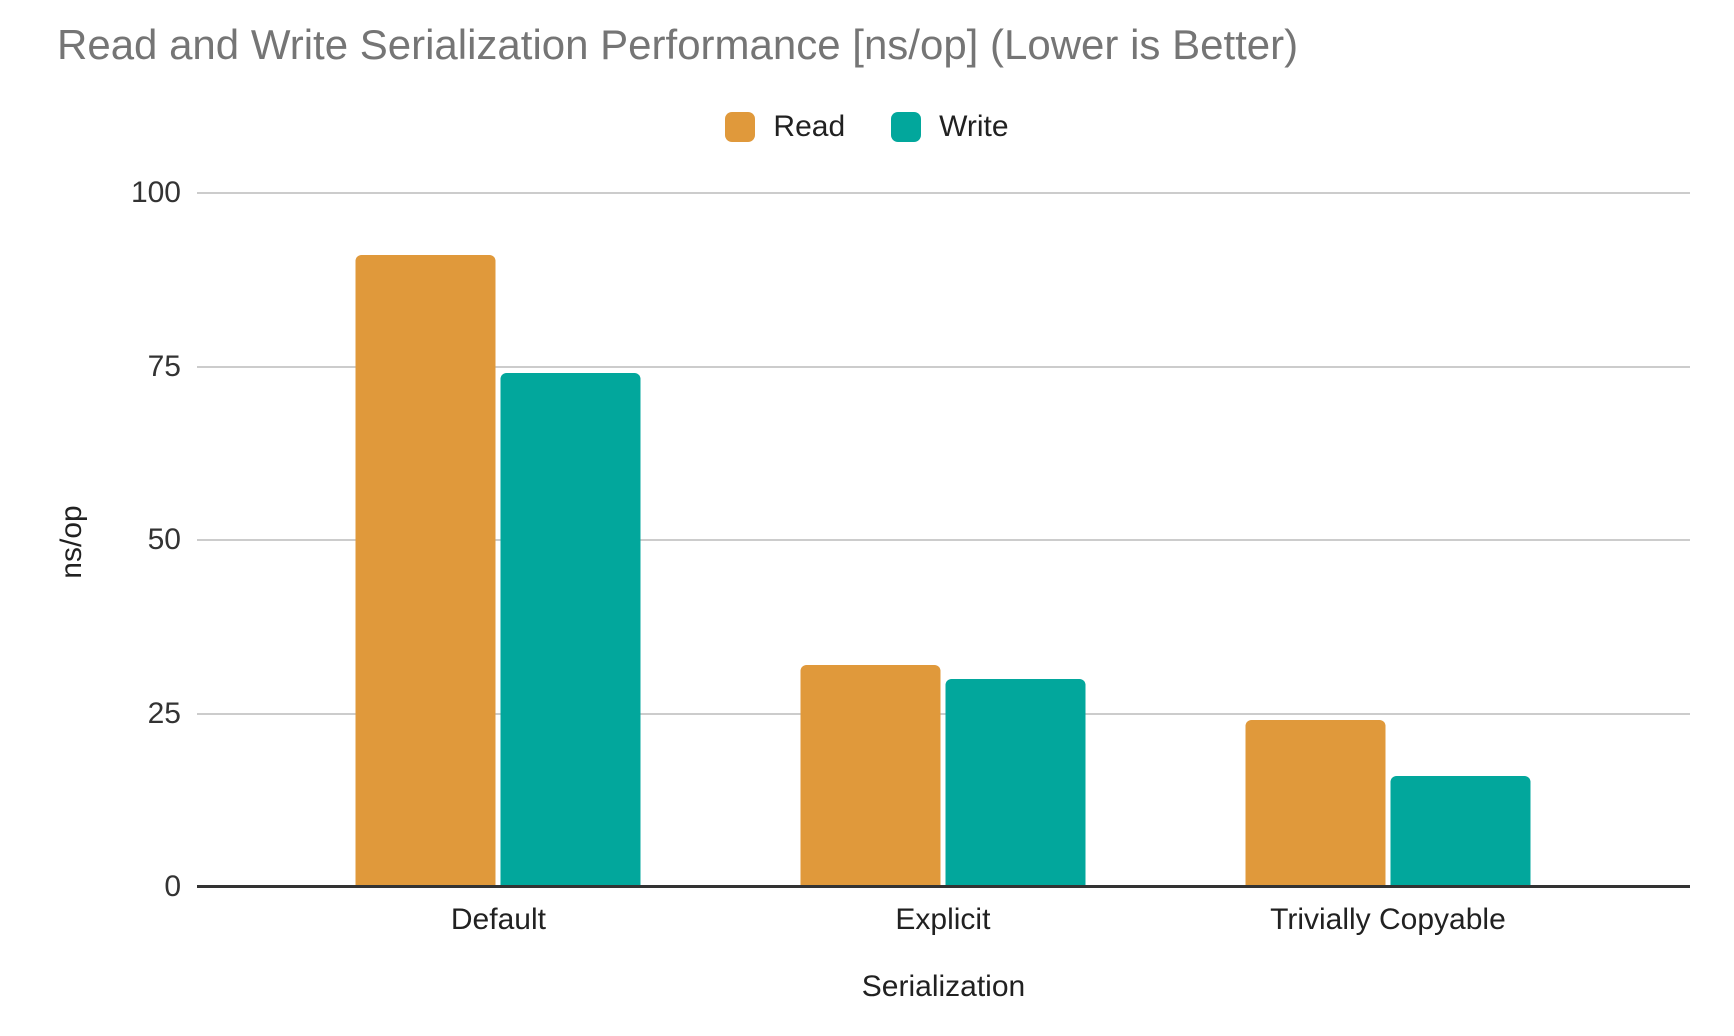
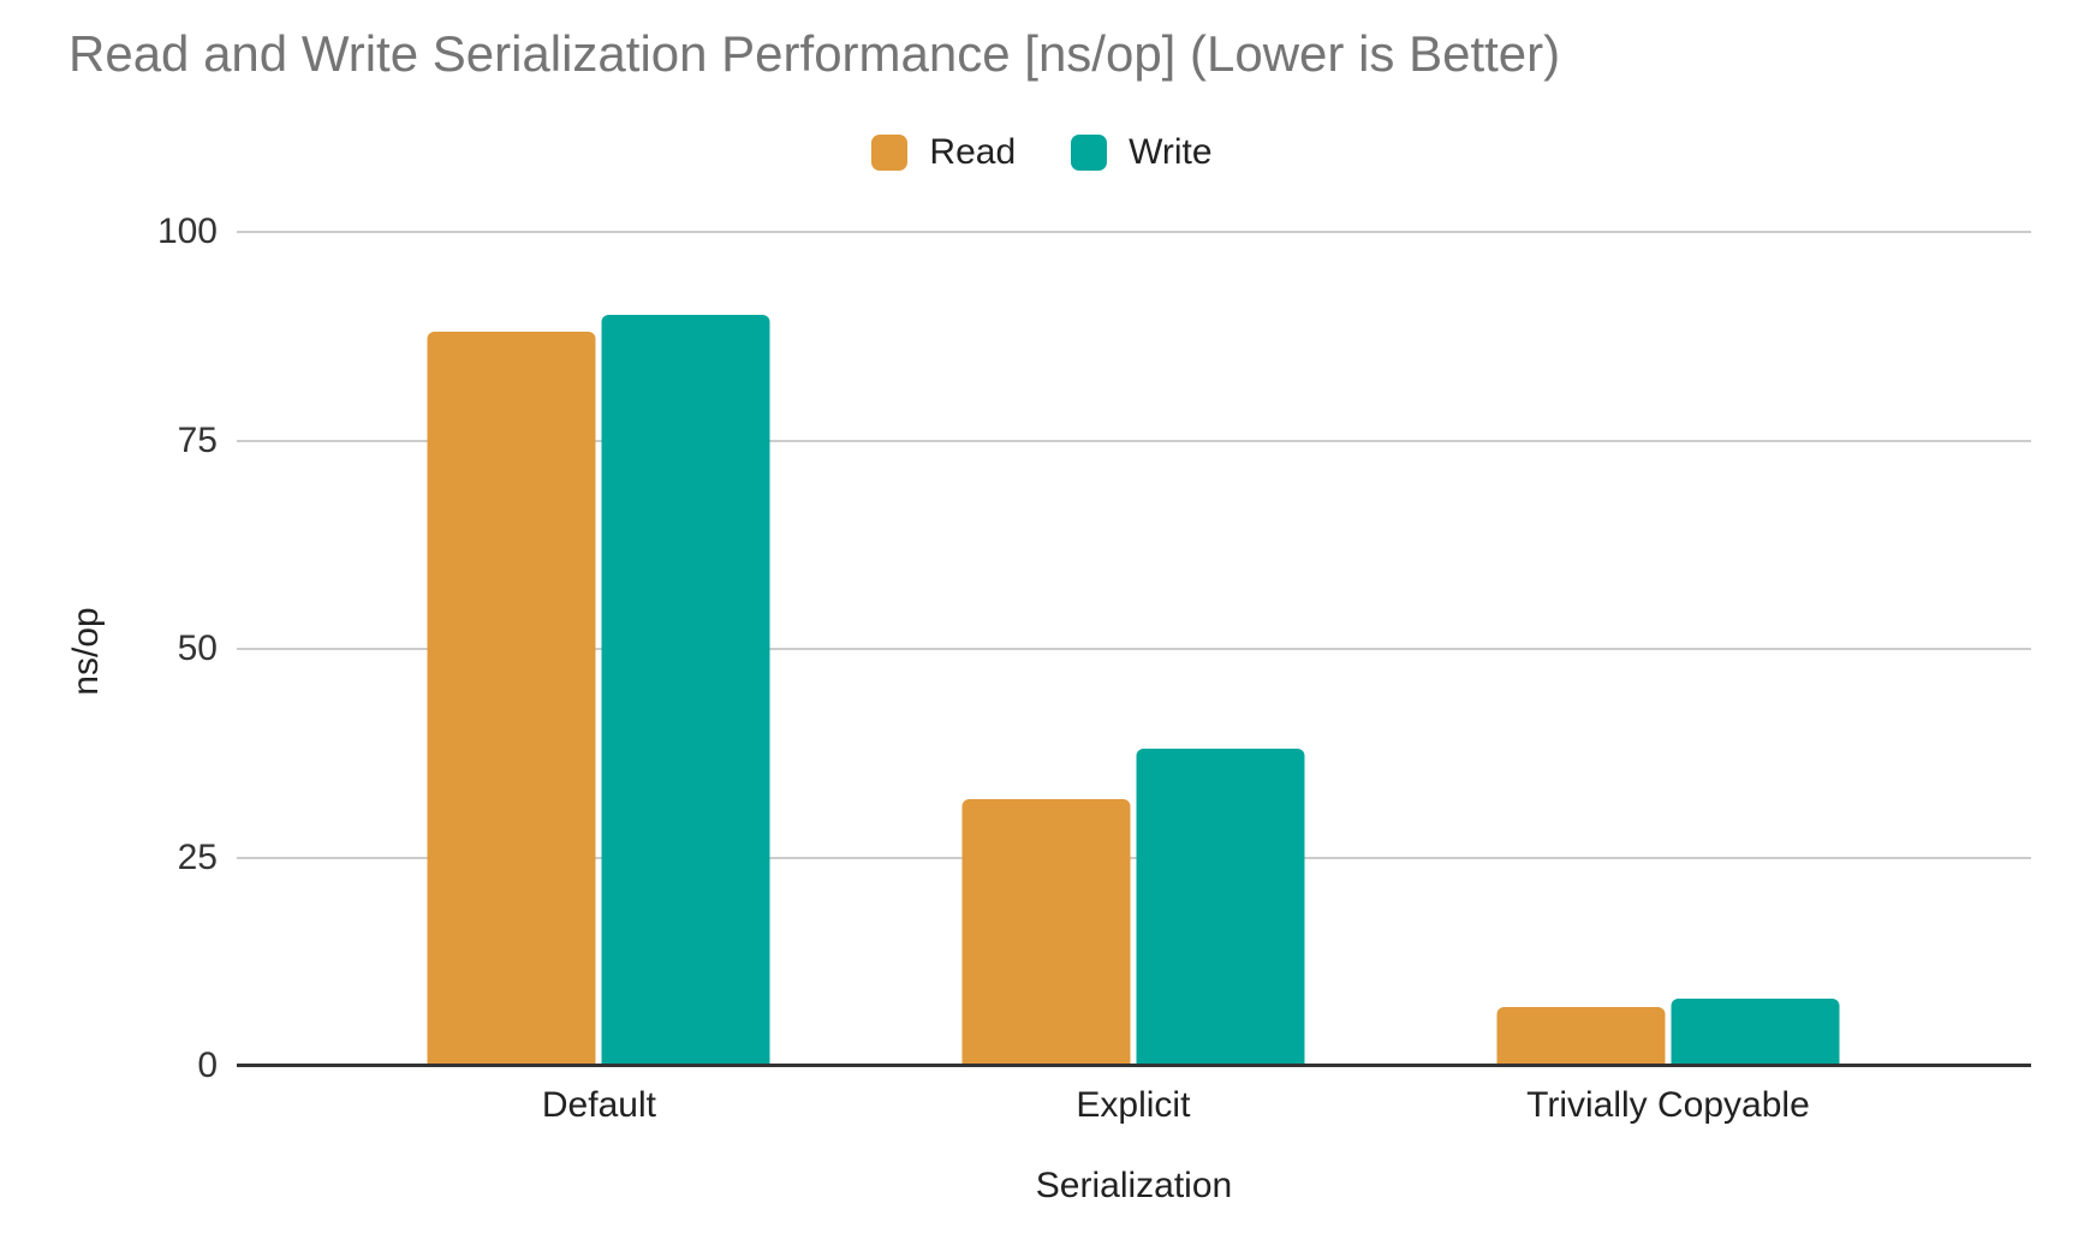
Read/Default: 91 -> 88
Write/Default: 74 -> 90
Write/Explicit: 30 -> 38
Read/Trivially Copyable: 24 -> 7
Write/Trivially Copyable: 16 -> 8
